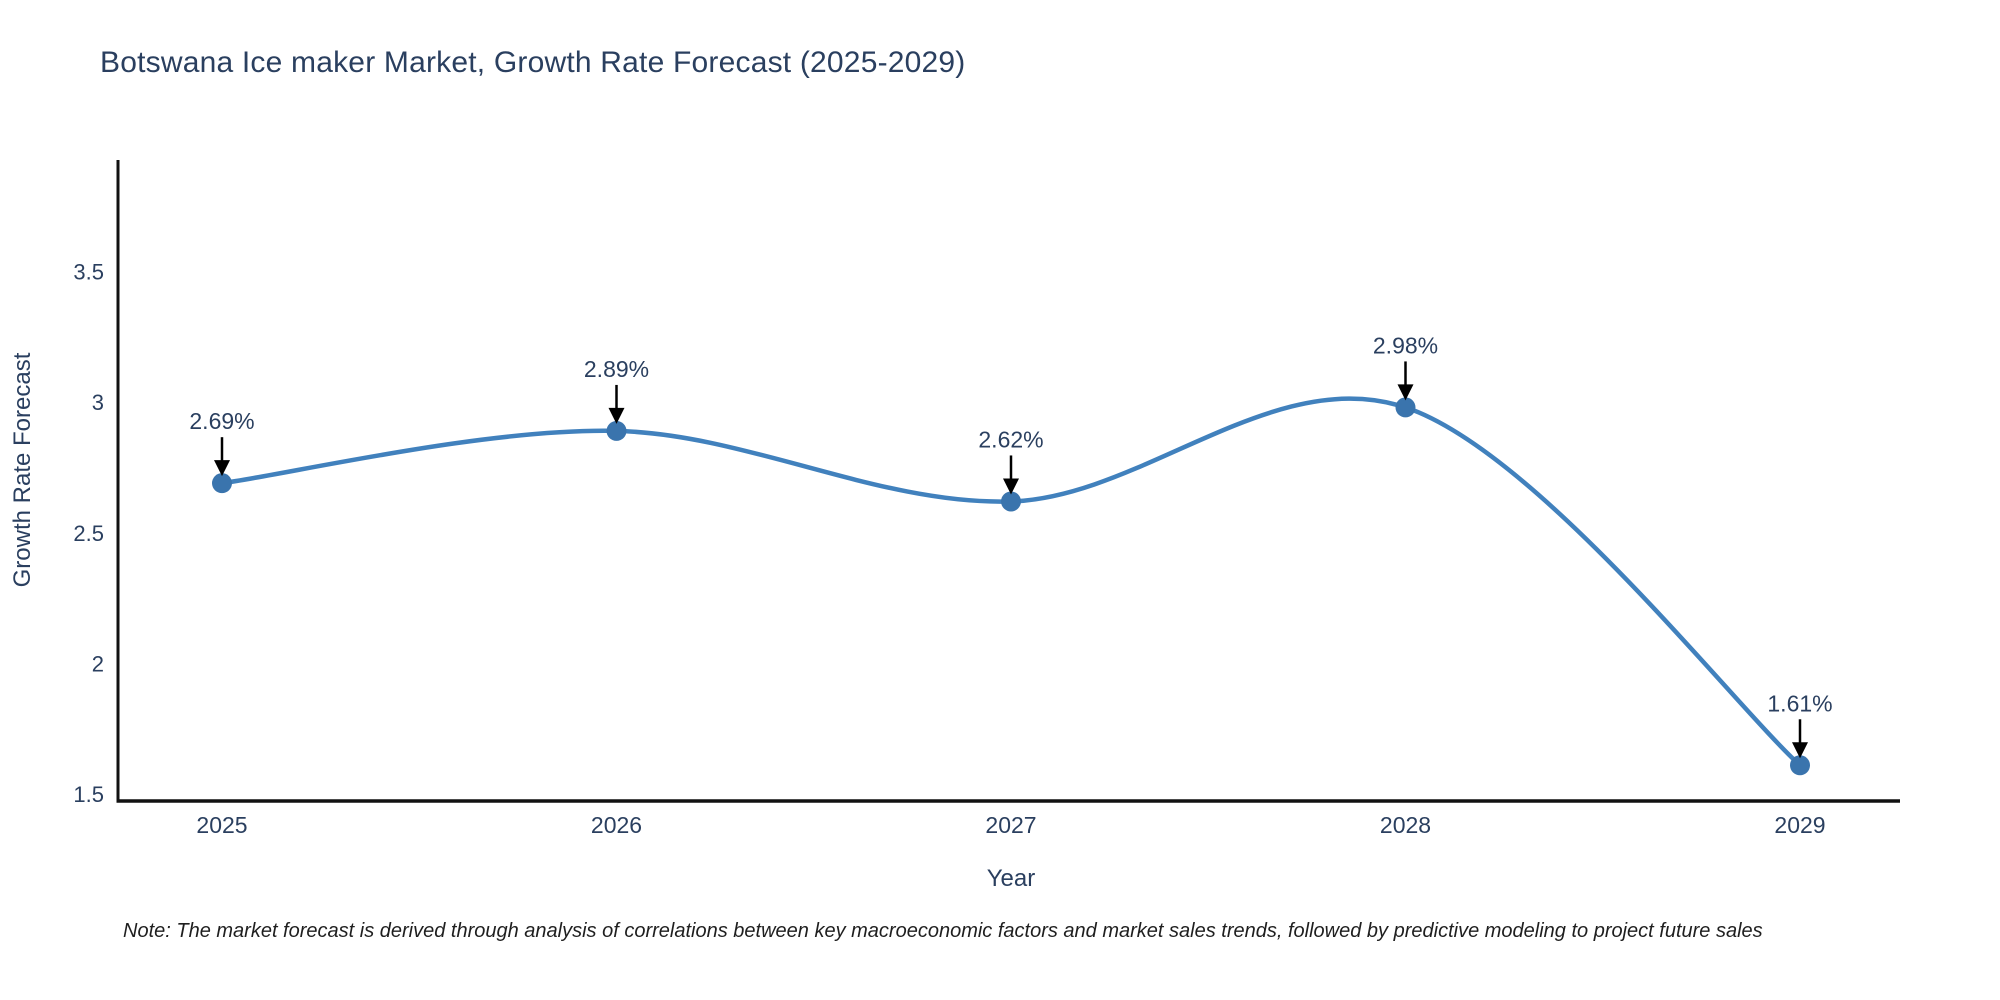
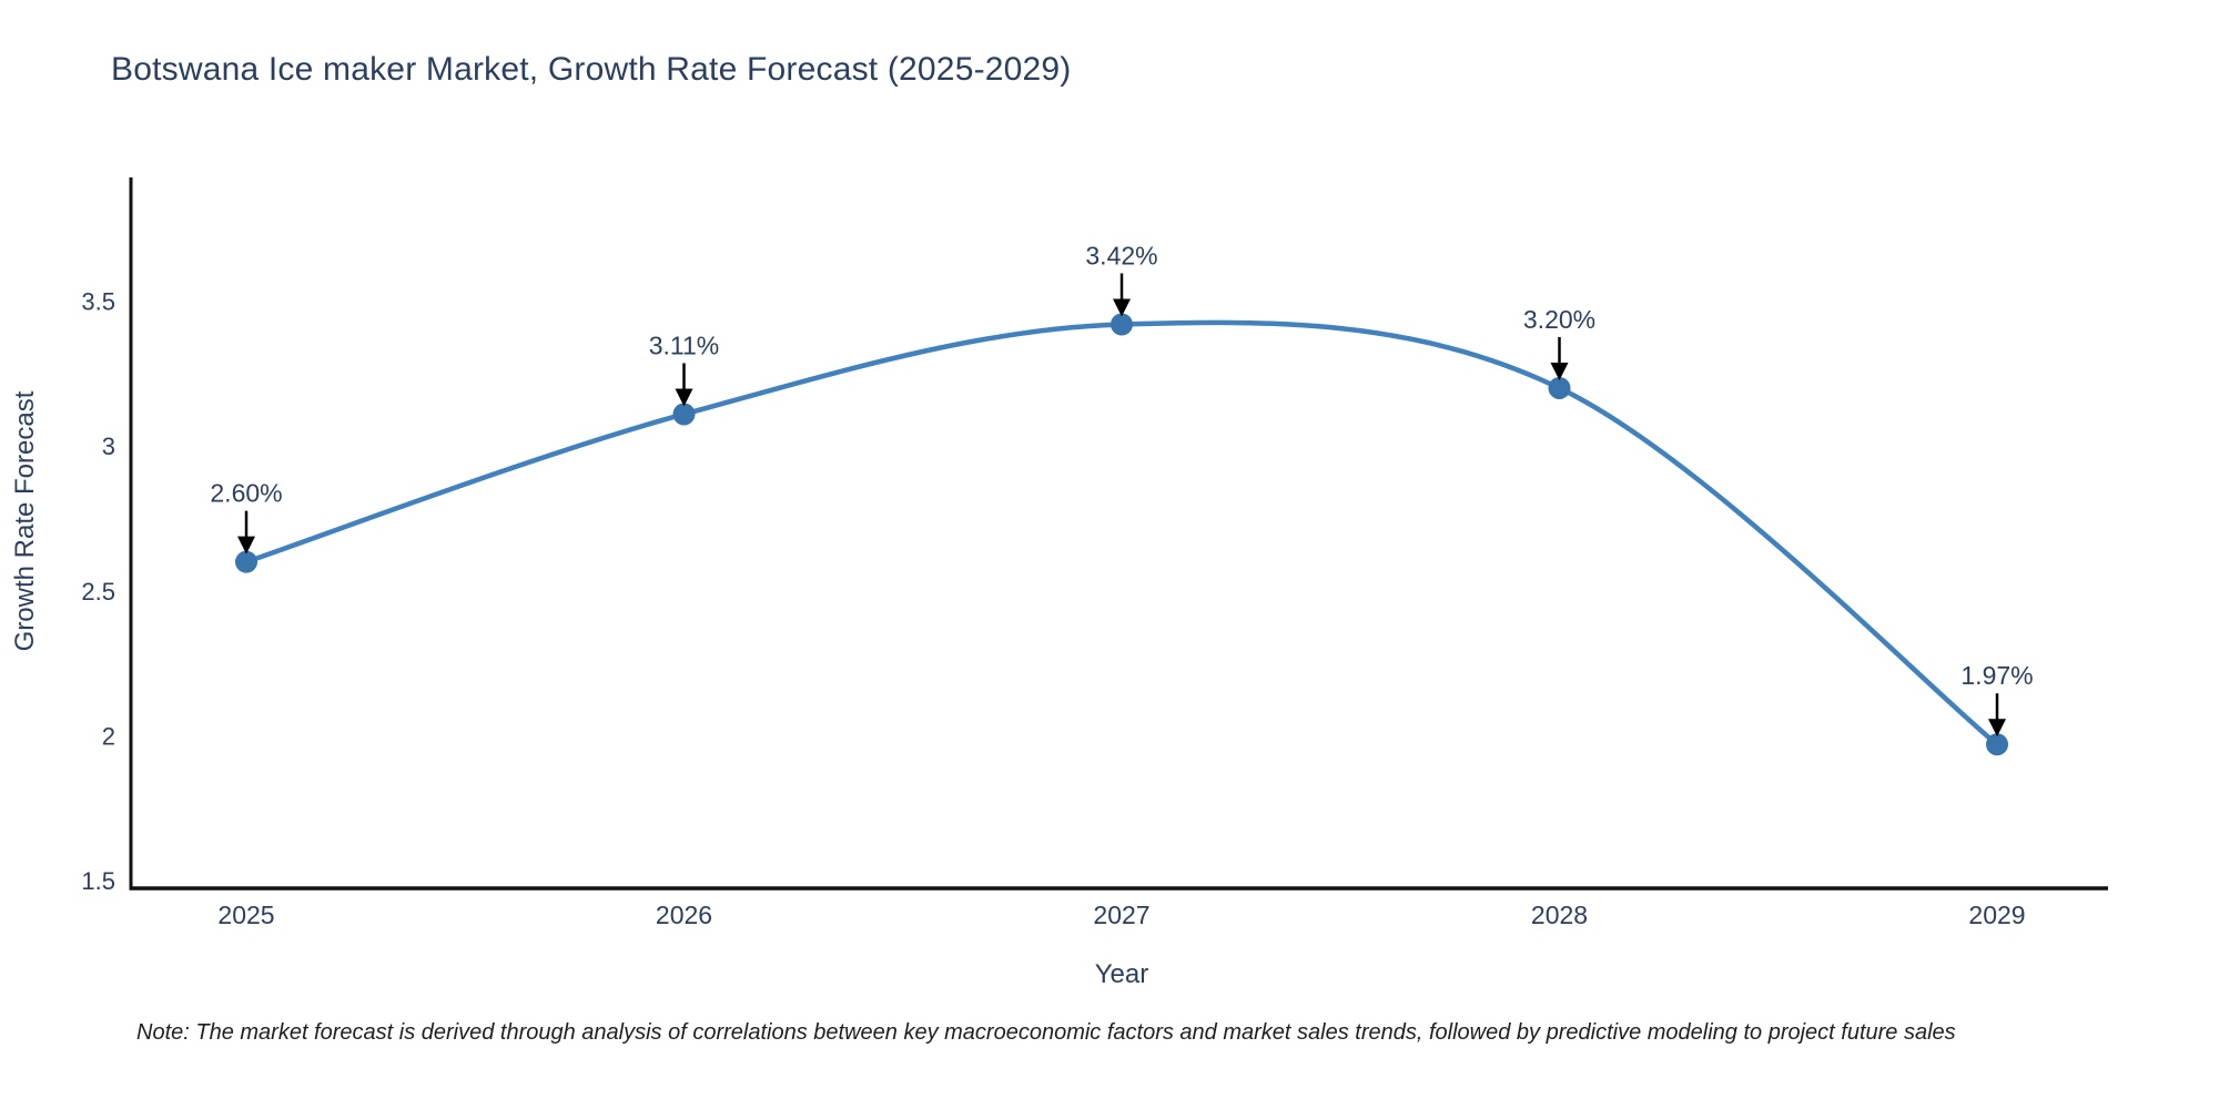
2025: 2.69% -> 2.60%
2026: 2.89% -> 3.11%
2027: 2.62% -> 3.42%
2028: 2.98% -> 3.20%
2029: 1.61% -> 1.97%
